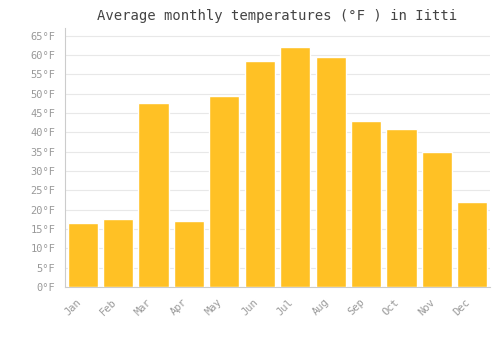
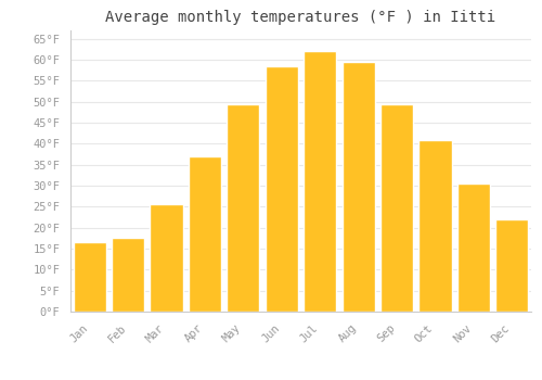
Mar: 47.5°F -> 25.5°F
Apr: 17.0°F -> 37.0°F
Sep: 43.0°F -> 49.5°F
Nov: 35.0°F -> 30.5°F
